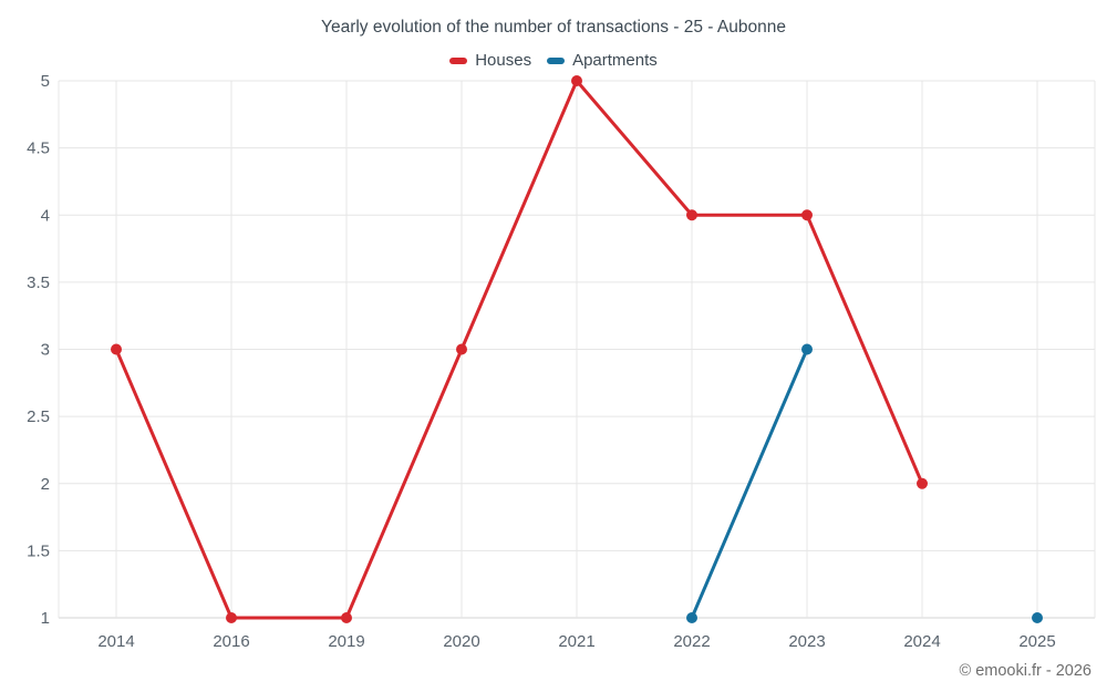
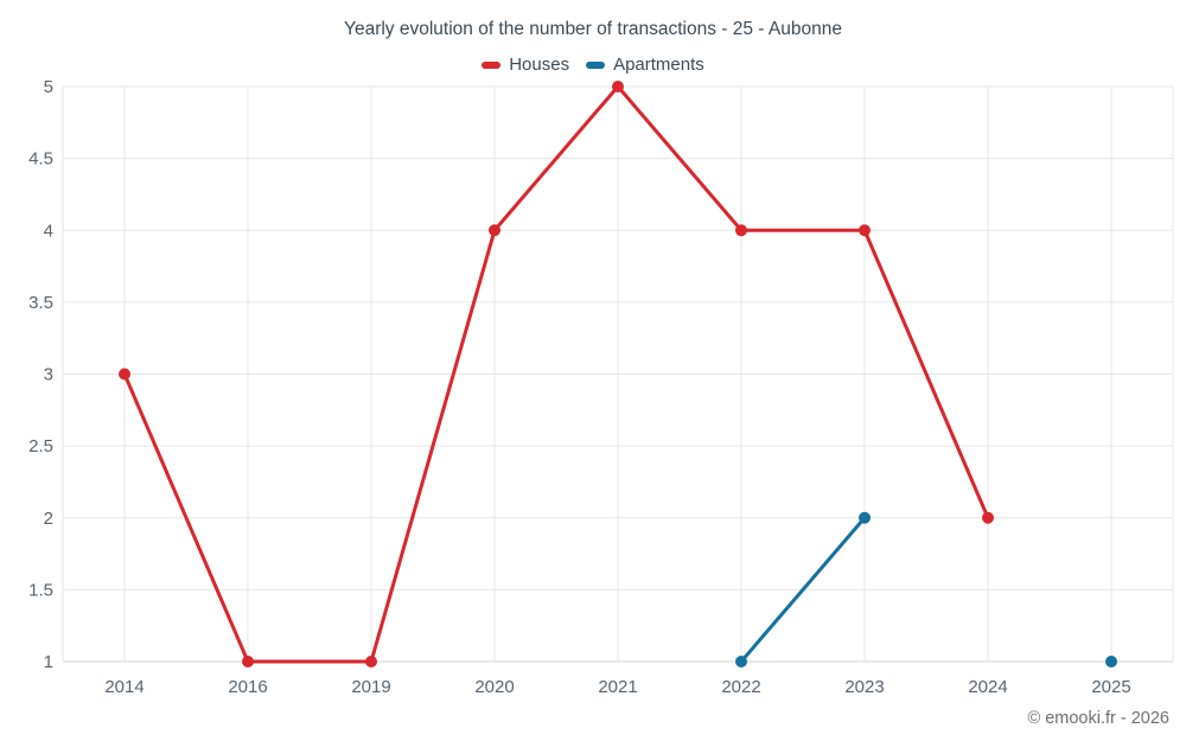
Houses/2020: 3 -> 4
Apartments/2023: 3 -> 2
